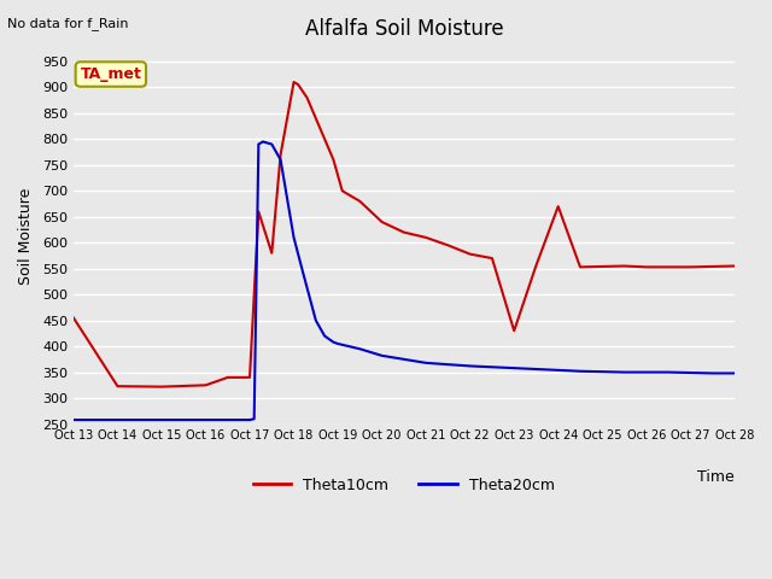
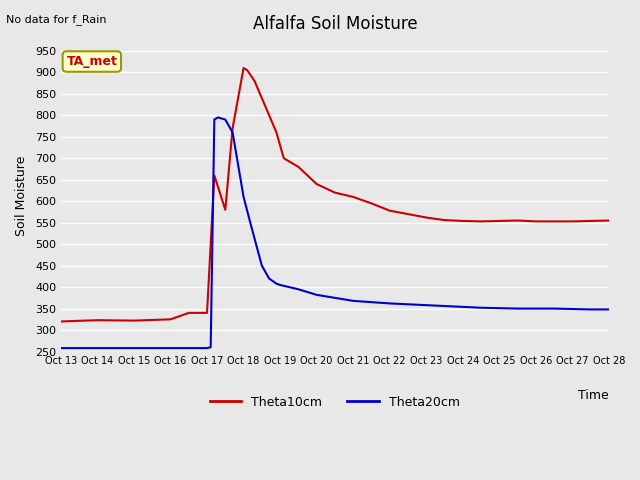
Theta10cm/Oct 13: 455 -> 320
Theta10cm/Oct 23: 430 -> 562
Theta10cm/Oct 24: 670 -> 554
